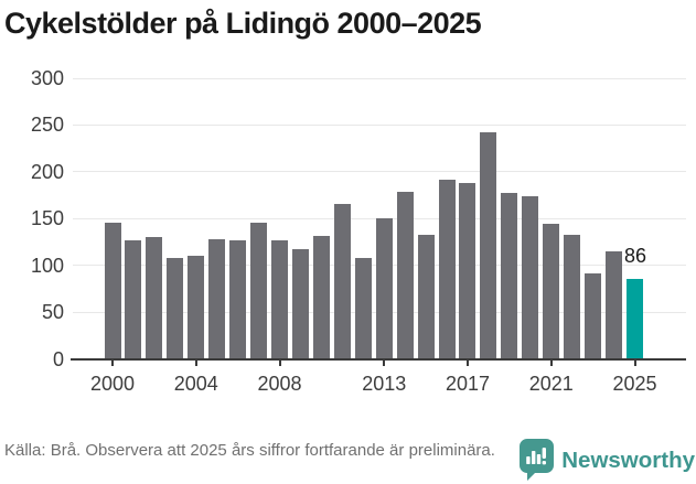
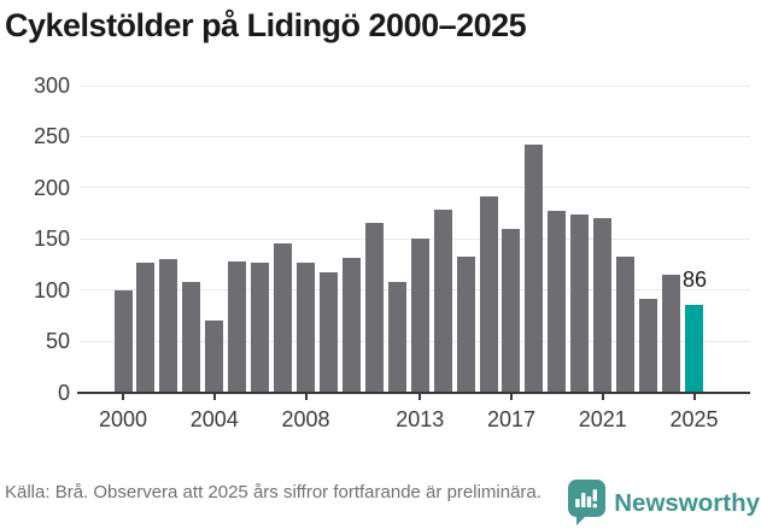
2000: 150 -> 100
2004: 110 -> 70
2017: 190 -> 160
2021: 140 -> 170
